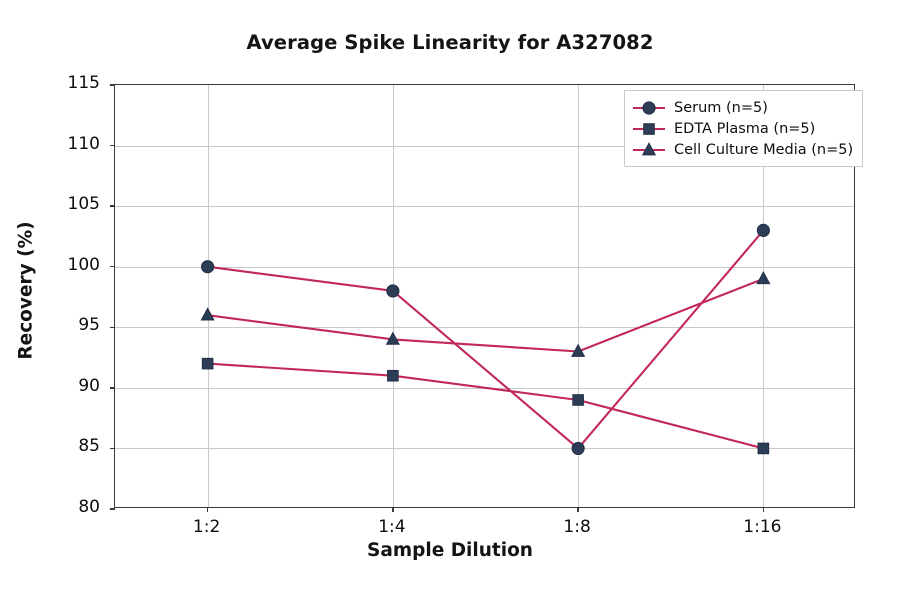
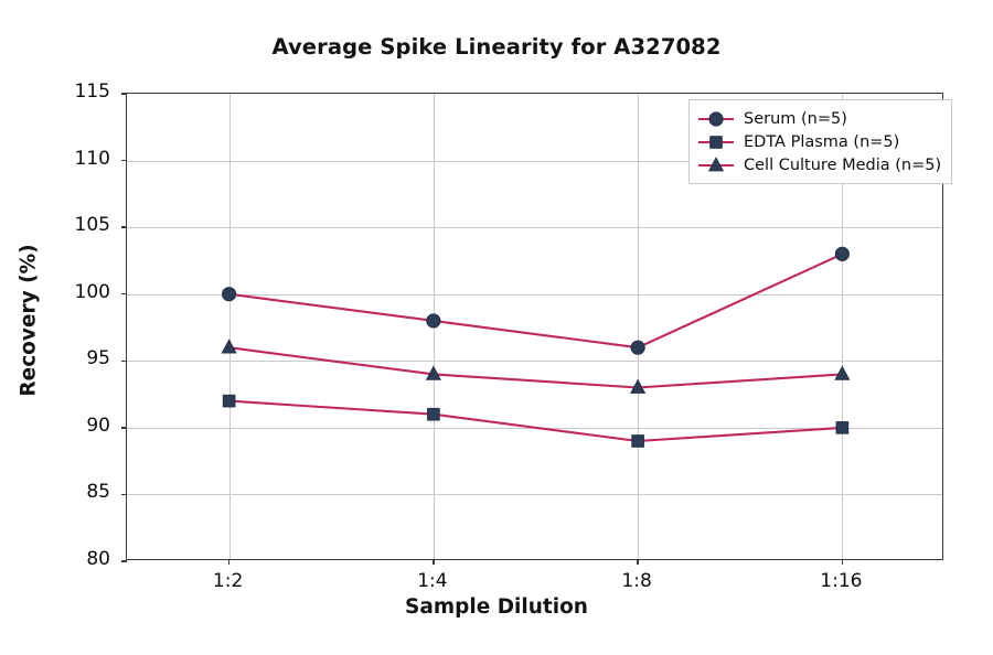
Serum (n=5)/1:8: 85 -> 96
EDTA Plasma (n=5)/1:16: 85 -> 90
Cell Culture Media (n=5)/1:16: 99 -> 94
